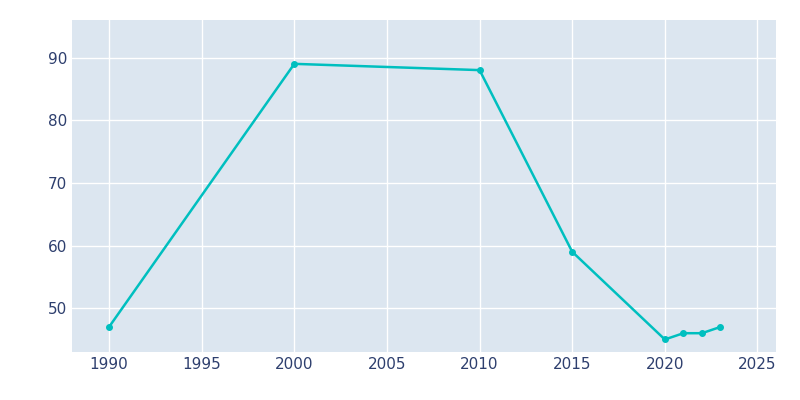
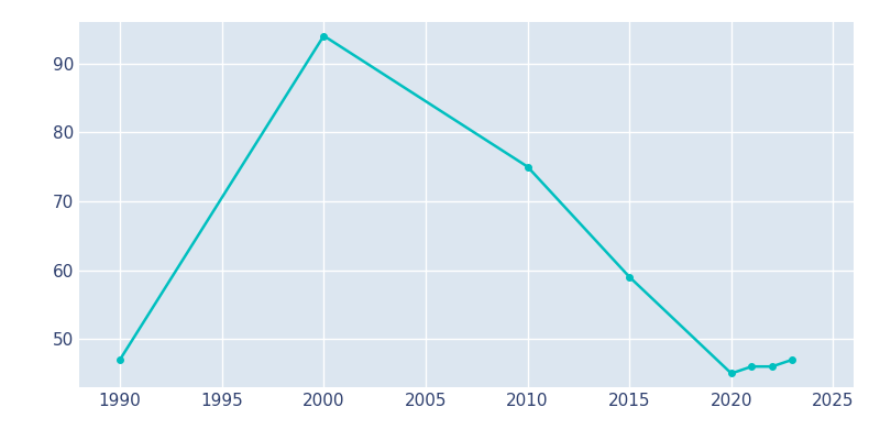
2000: 89 -> 94
2010: 88 -> 75
